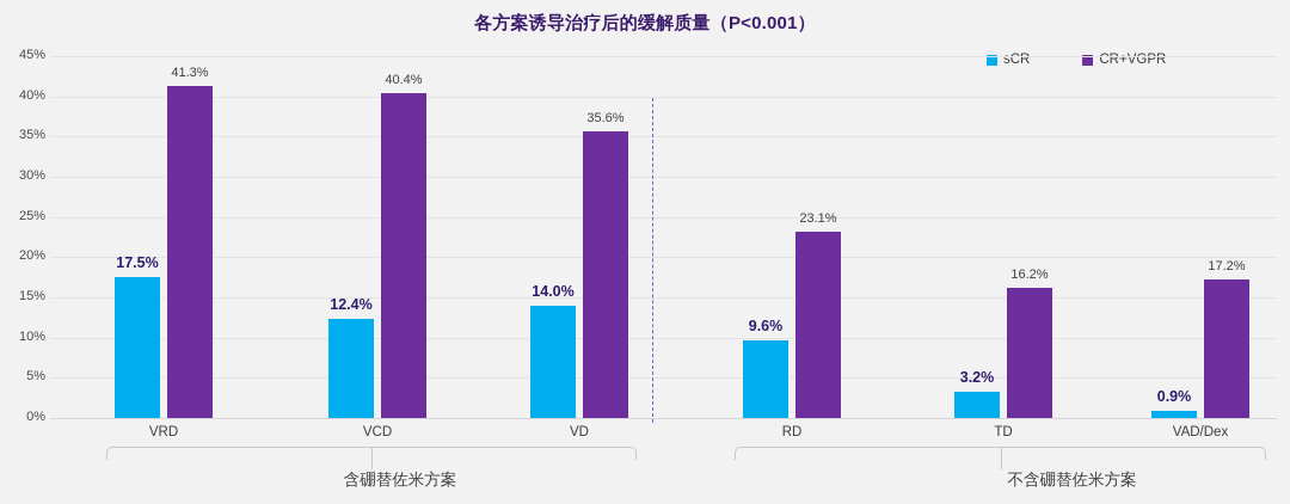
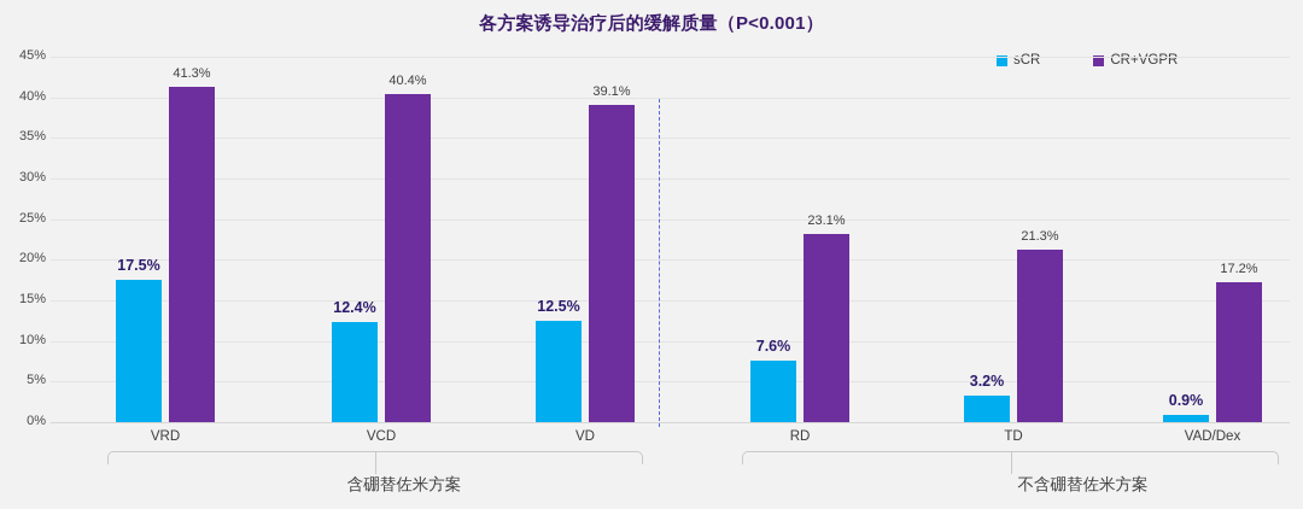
sCR/VD: 14.0% -> 12.5%
CR+VGPR/VD: 35.6% -> 39.1%
sCR/RD: 9.6% -> 7.6%
CR+VGPR/TD: 16.2% -> 21.3%
